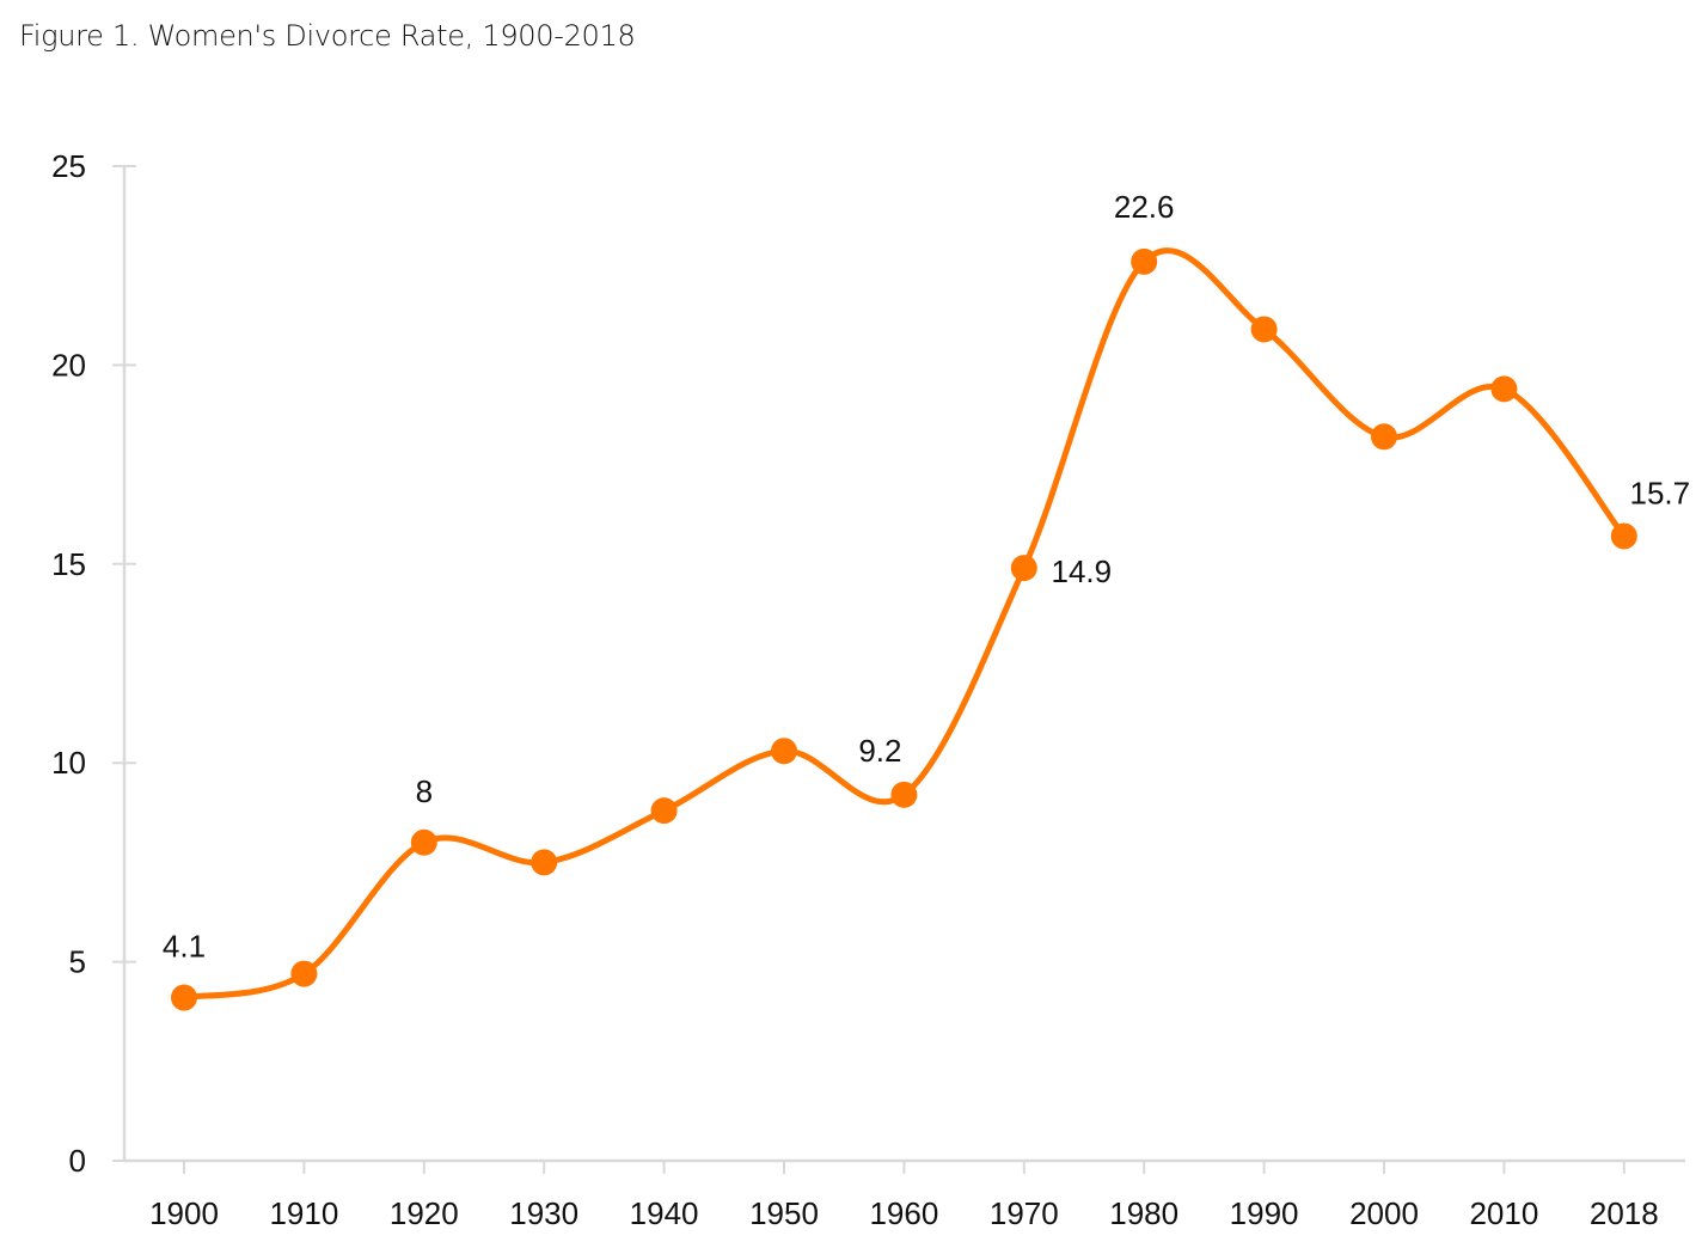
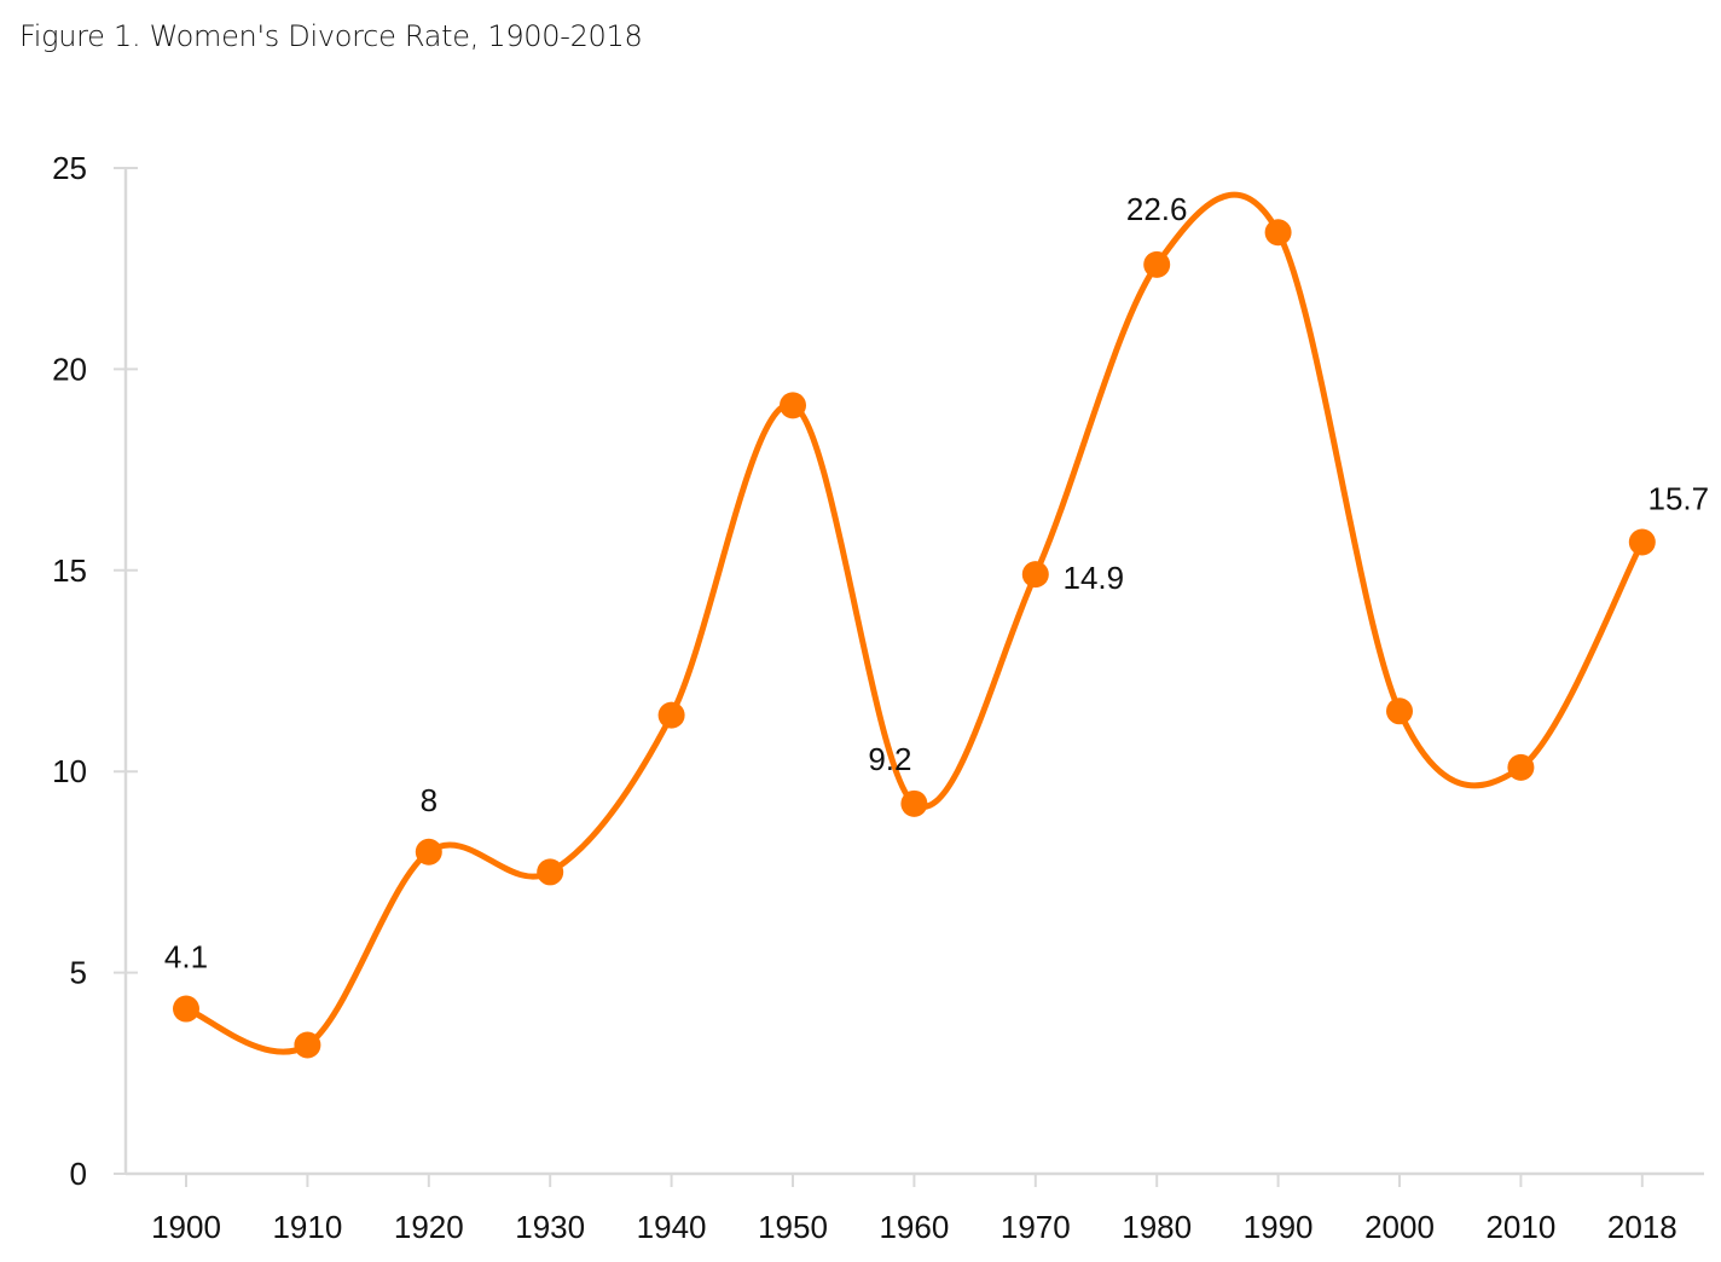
1910: 4.7 -> 3.2
1940: 8.8 -> 11.4
1950: 10.3 -> 19.1
1990: 20.9 -> 23.4
2000: 18.2 -> 11.5
2010: 19.4 -> 10.1
